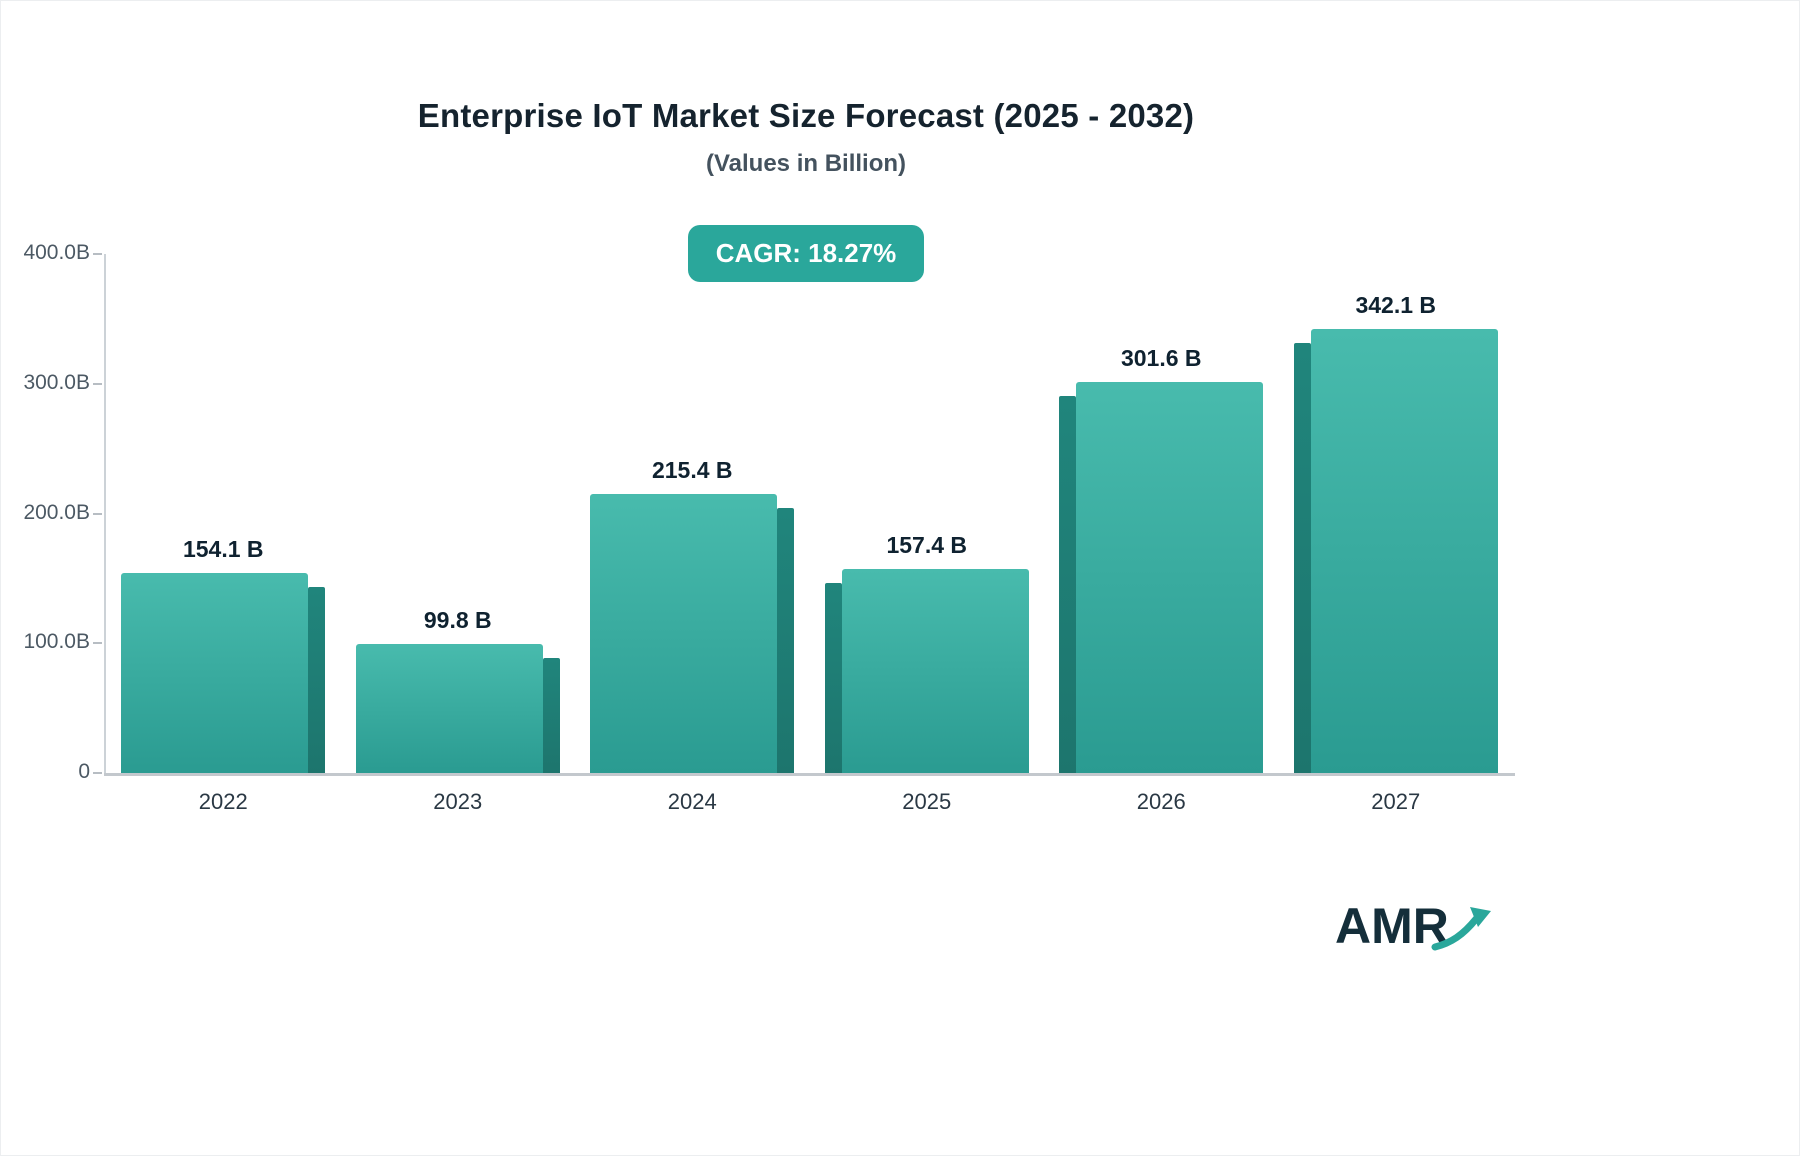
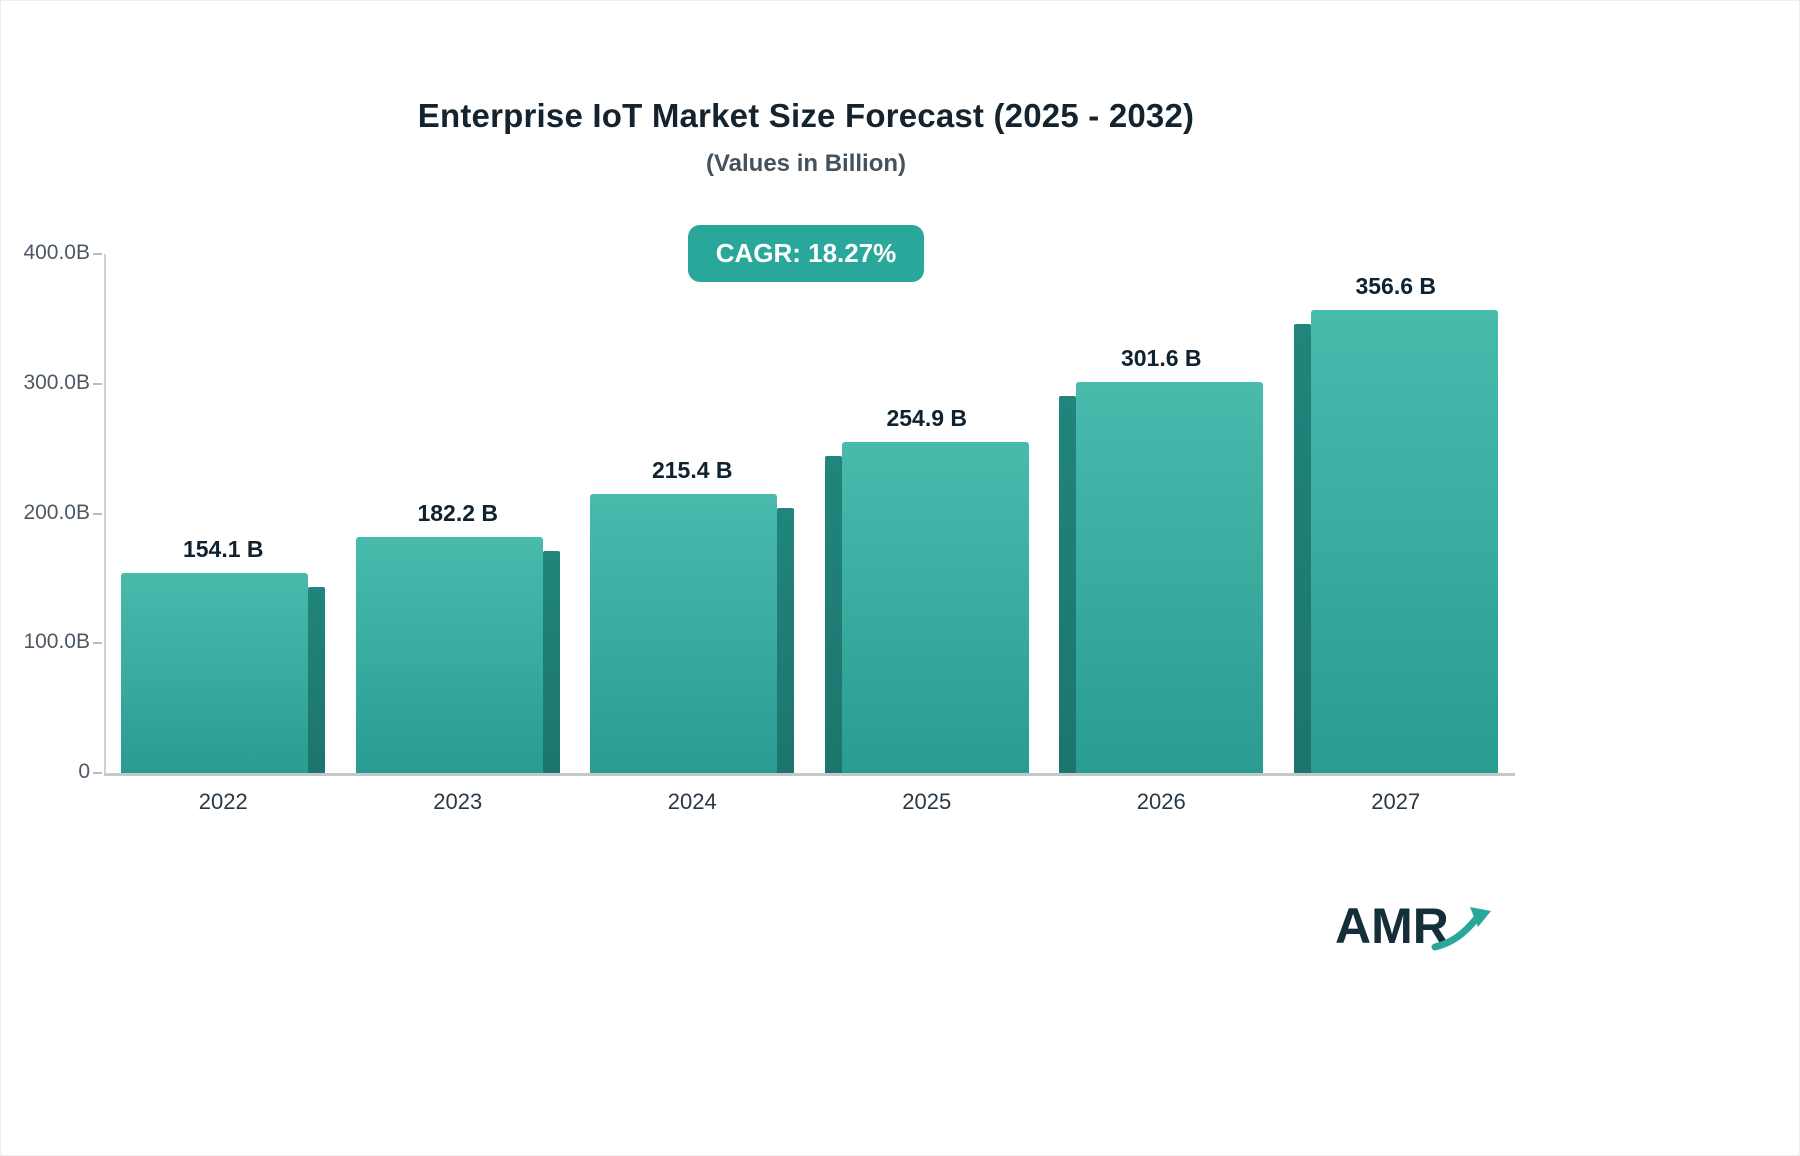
2023: 99.8 -> 182.2
2025: 157.4 -> 254.9
2027: 342.1 -> 356.6
